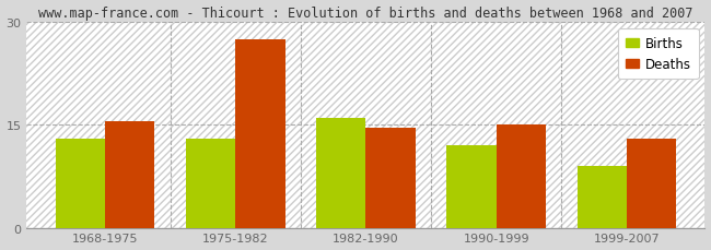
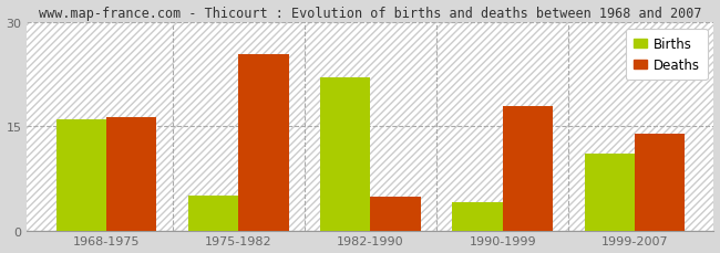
Births/1968-1975: 13 -> 16
Deaths/1968-1975: 15.5 -> 16.4
Births/1975-1982: 13 -> 5
Deaths/1975-1982: 27.5 -> 25.4
Births/1982-1990: 16 -> 22
Deaths/1982-1990: 14.5 -> 4.8
Births/1990-1999: 12 -> 4
Deaths/1990-1999: 15.0 -> 18.0
Births/1999-2007: 9 -> 11
Deaths/1999-2007: 13.0 -> 14.0
